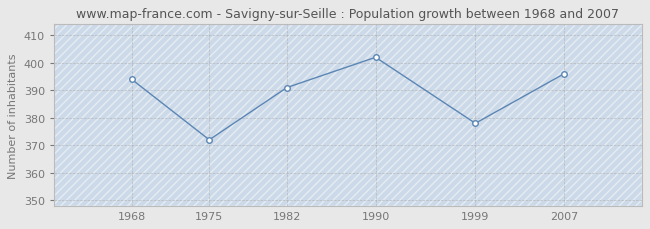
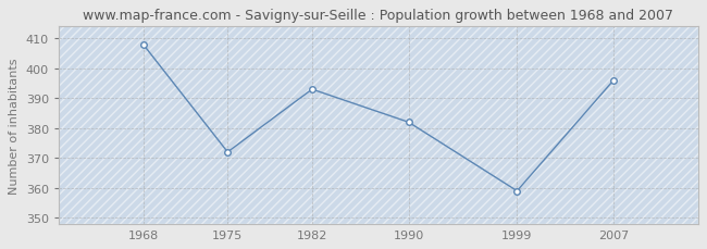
1968: 394 -> 408
1982: 391 -> 393
1990: 402 -> 382
1999: 378 -> 359
